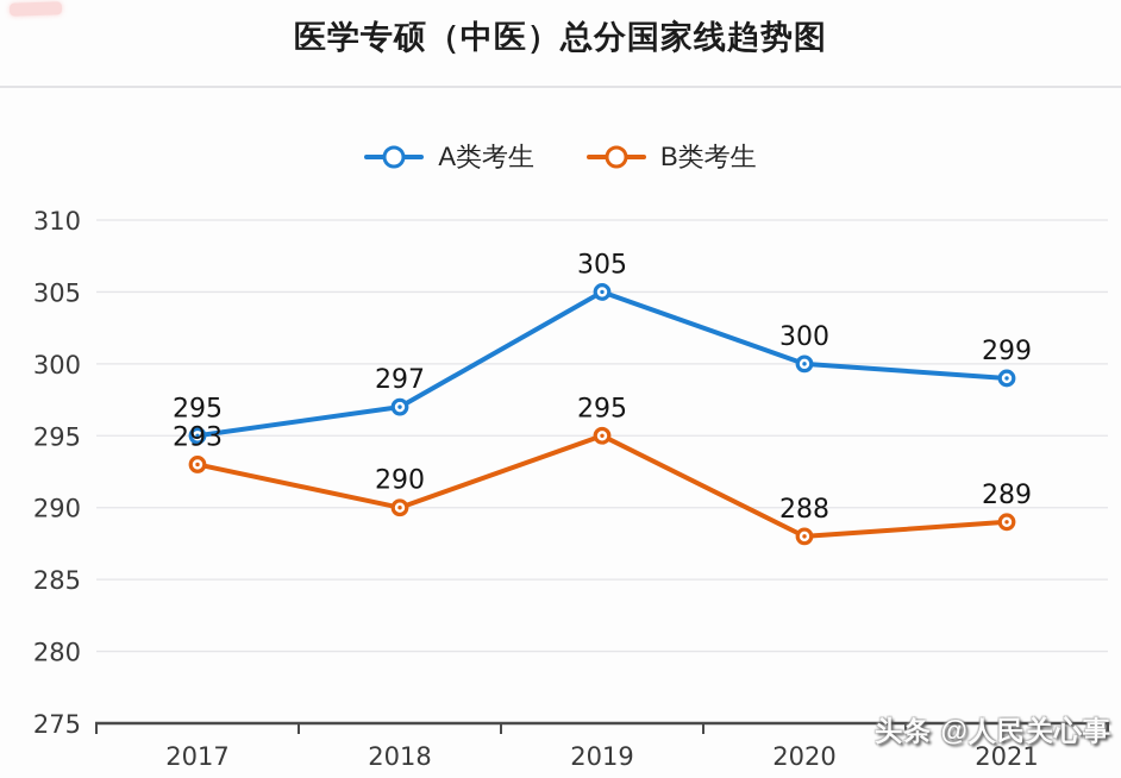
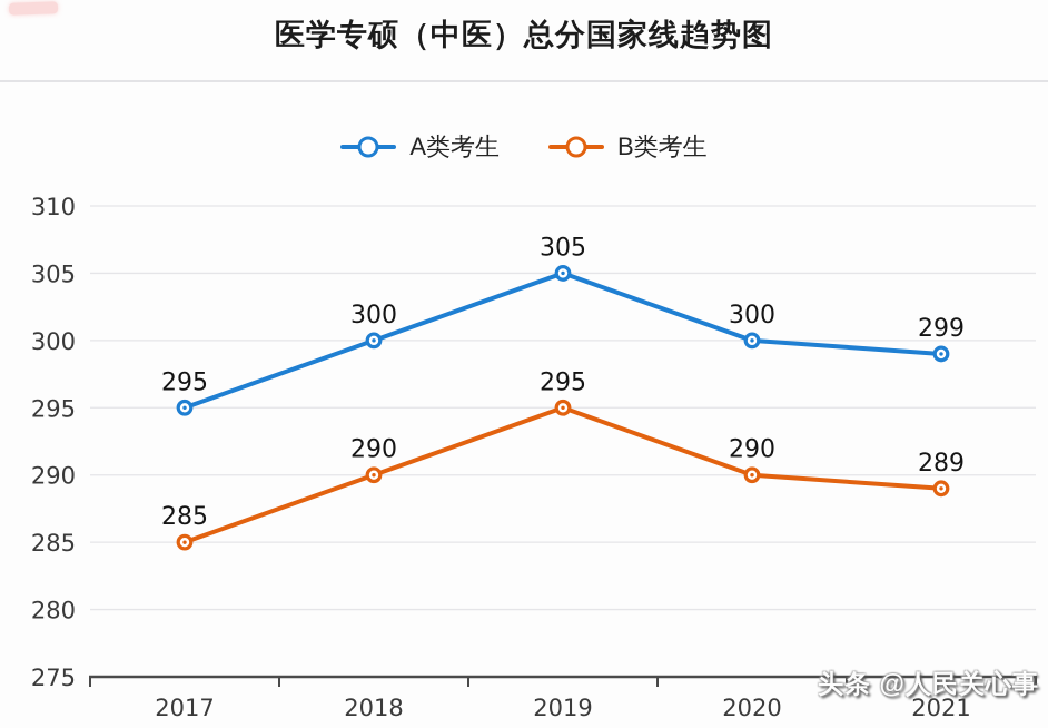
B类考生/2017: 293 -> 285
A类考生/2018: 297 -> 300
B类考生/2020: 288 -> 290
